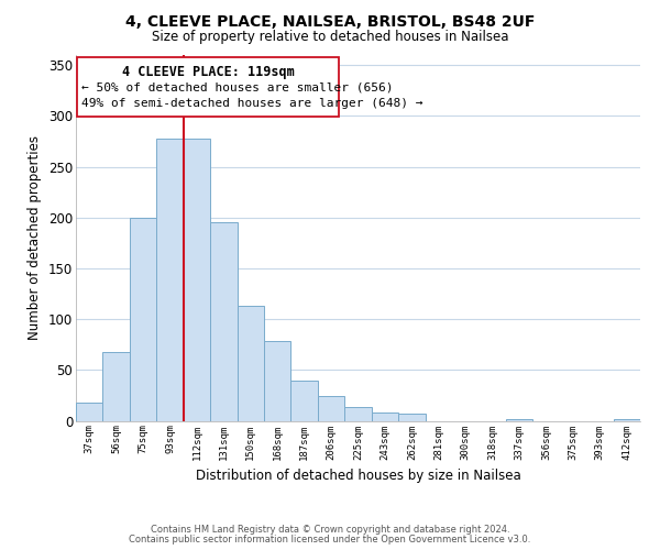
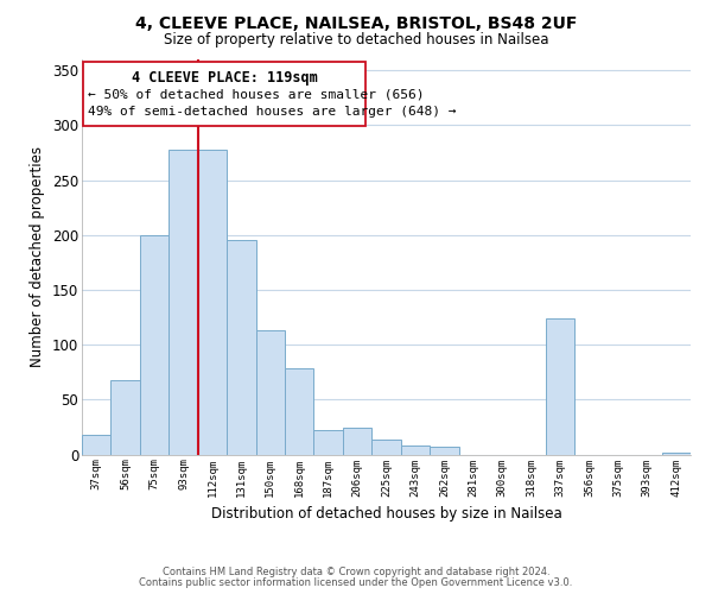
187sqm: 40 -> 22
337sqm: 2 -> 124
